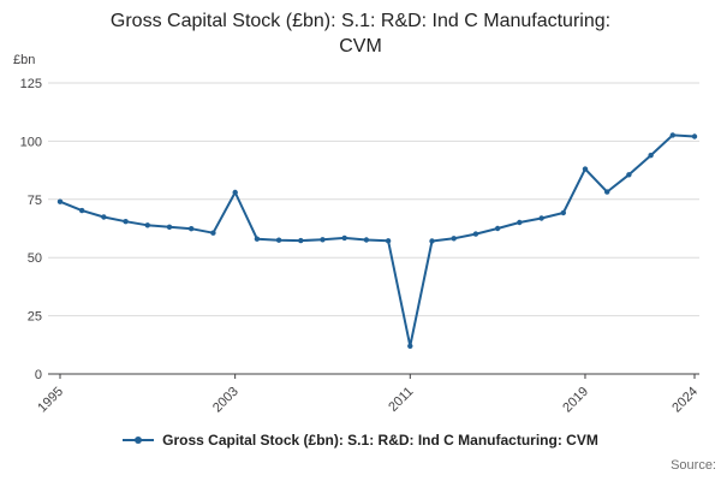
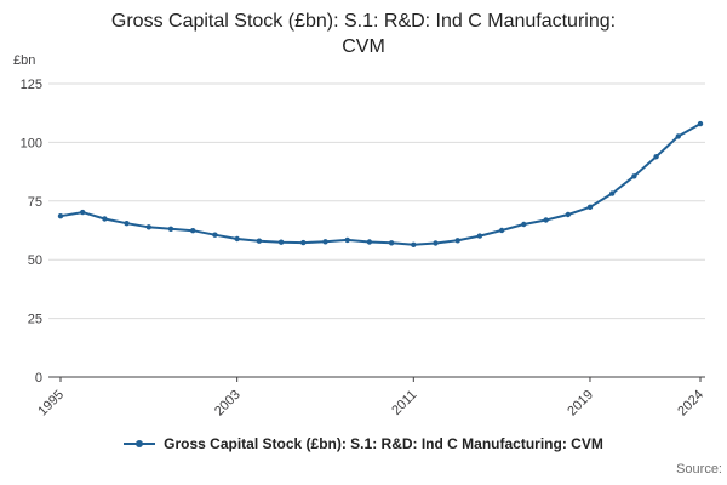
1995: 74 -> 69
2003: 78 -> 59
2011: 12 -> 56
2019: 88 -> 72
2024: 102 -> 108
